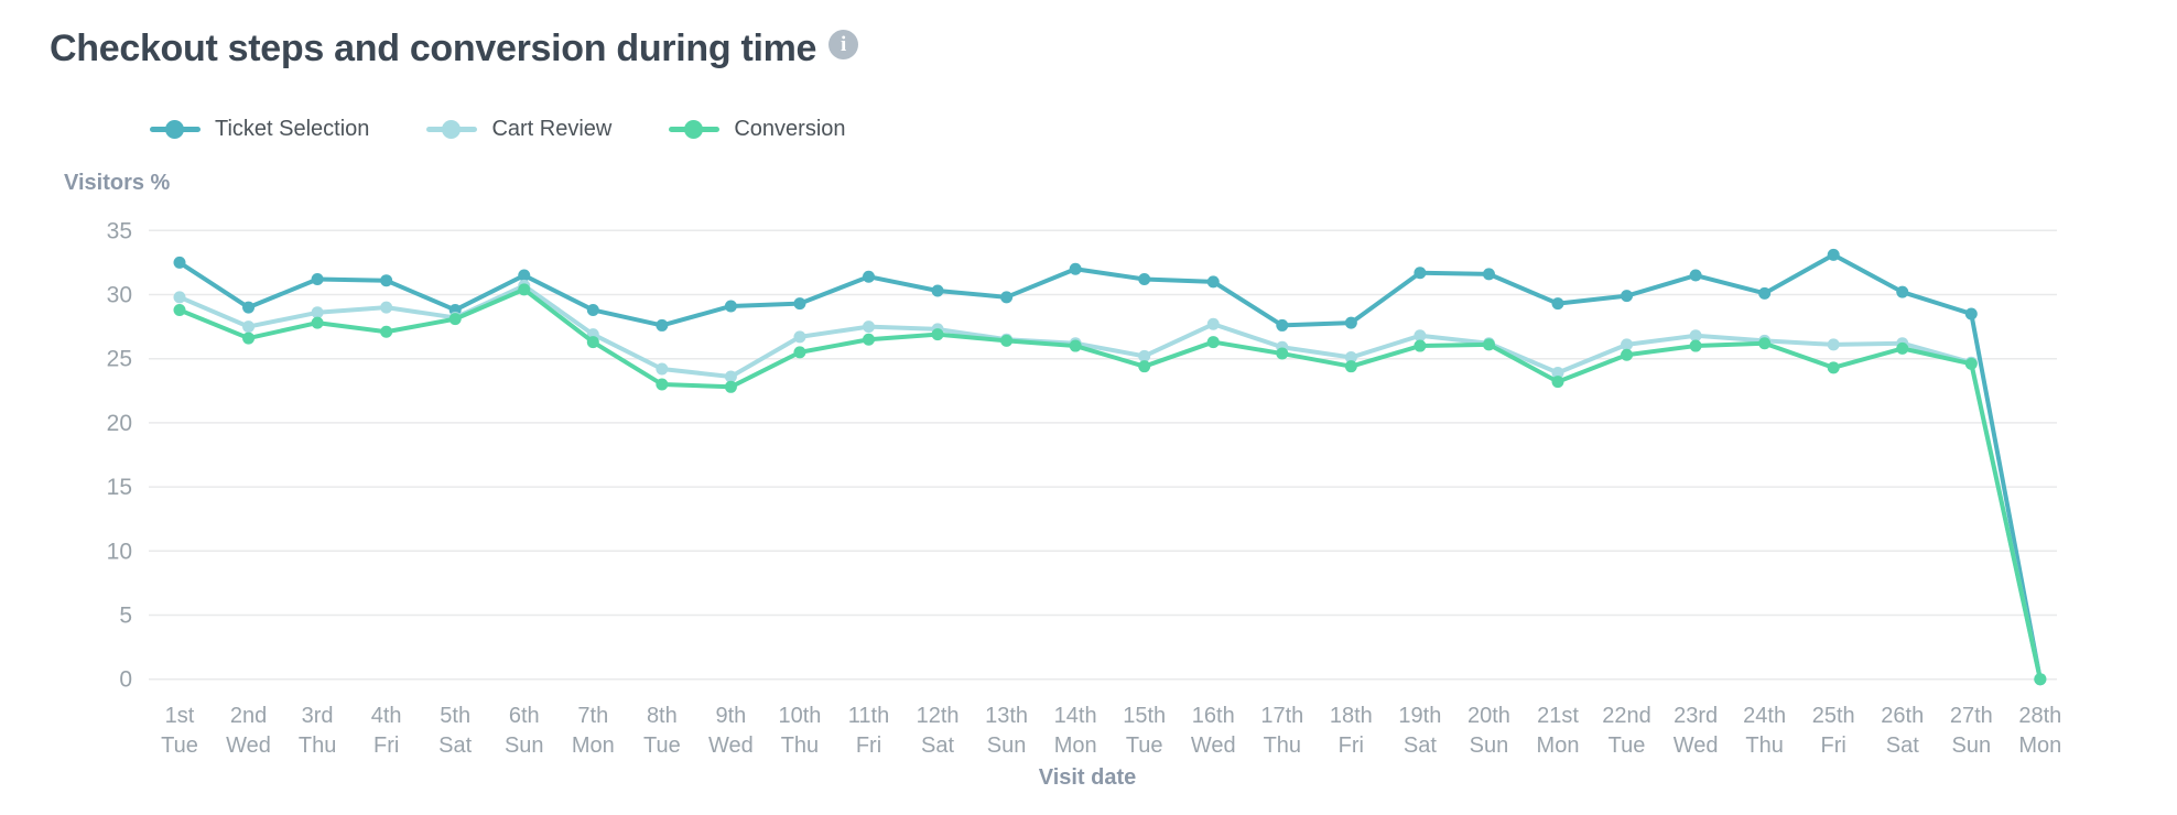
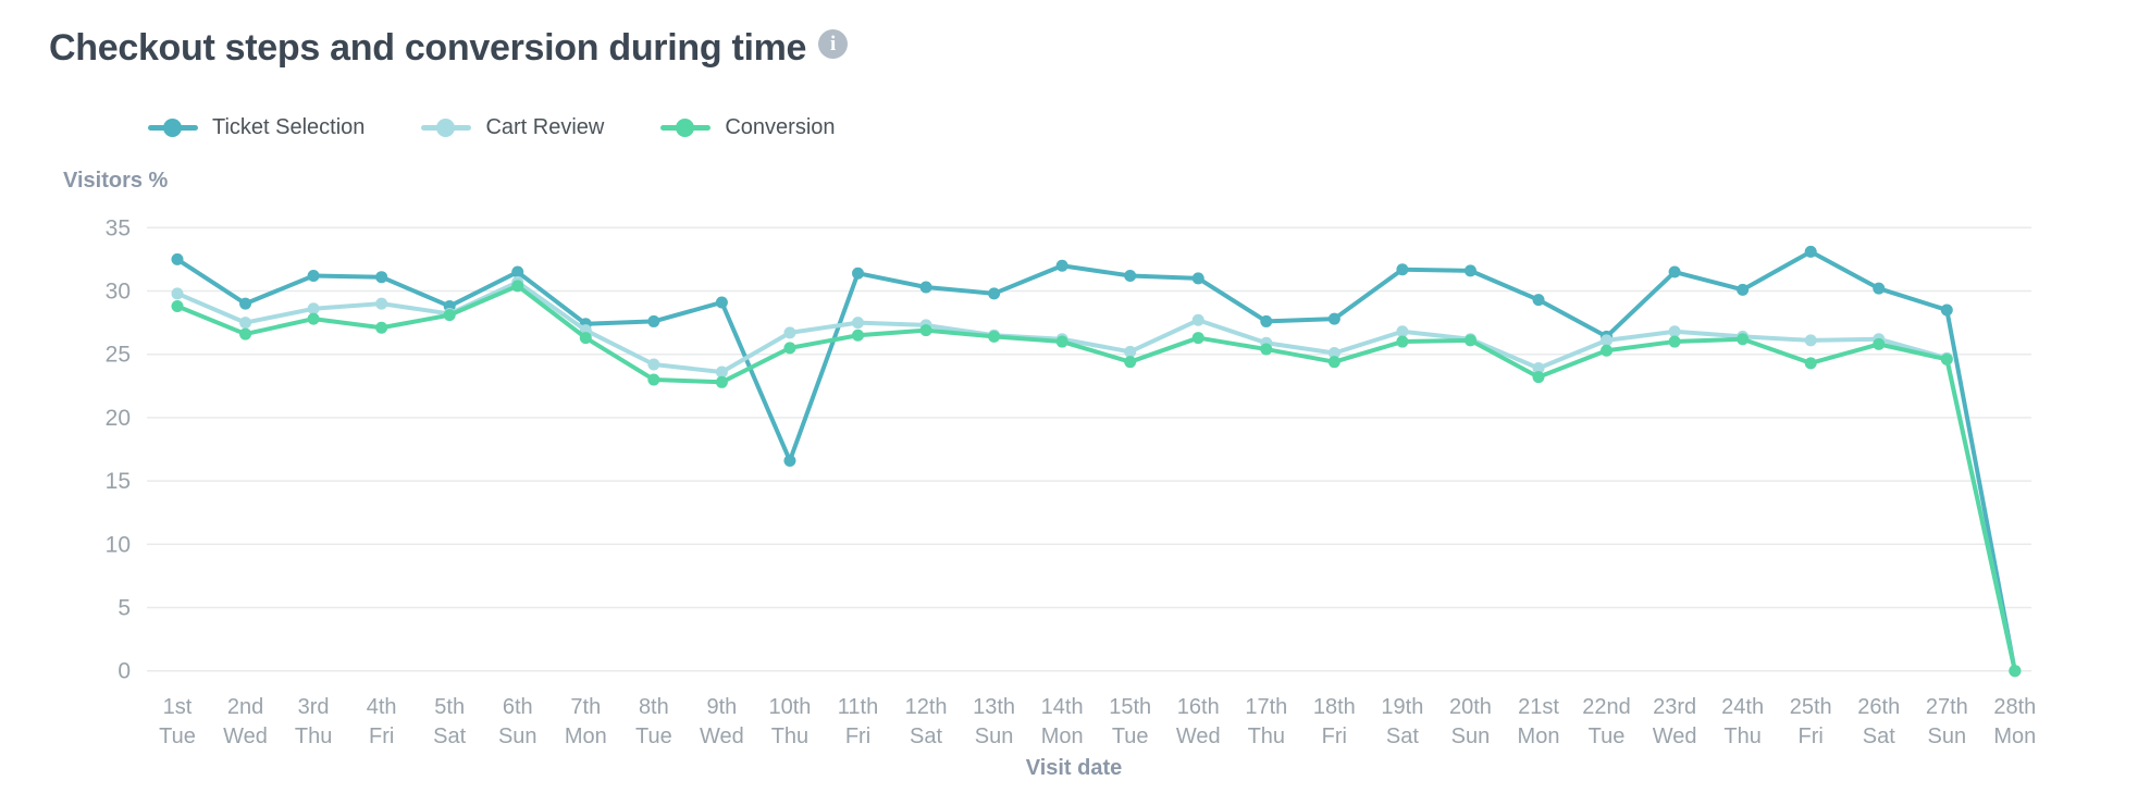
Ticket Selection/7th Mon: 28.8 -> 27.4
Ticket Selection/10th Thu: 29.3 -> 16.6
Ticket Selection/22nd Tue: 29.9 -> 26.4
